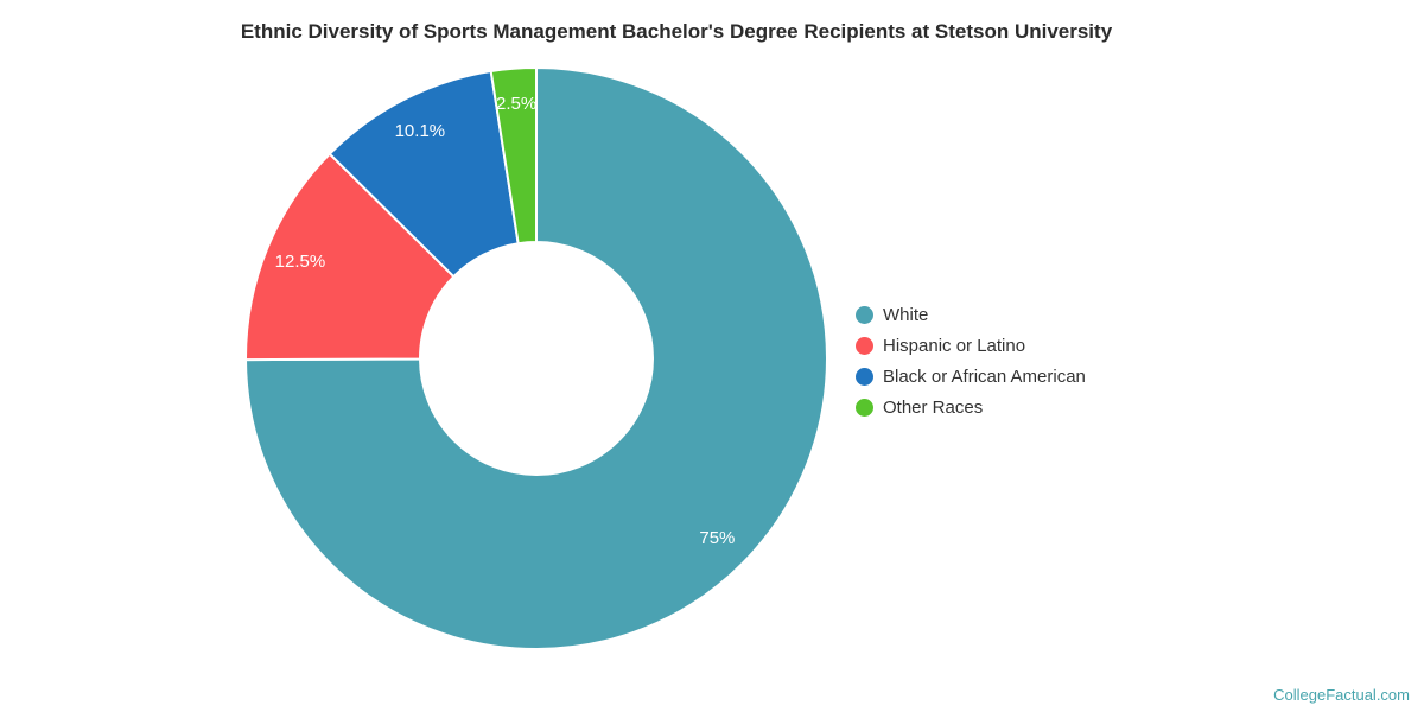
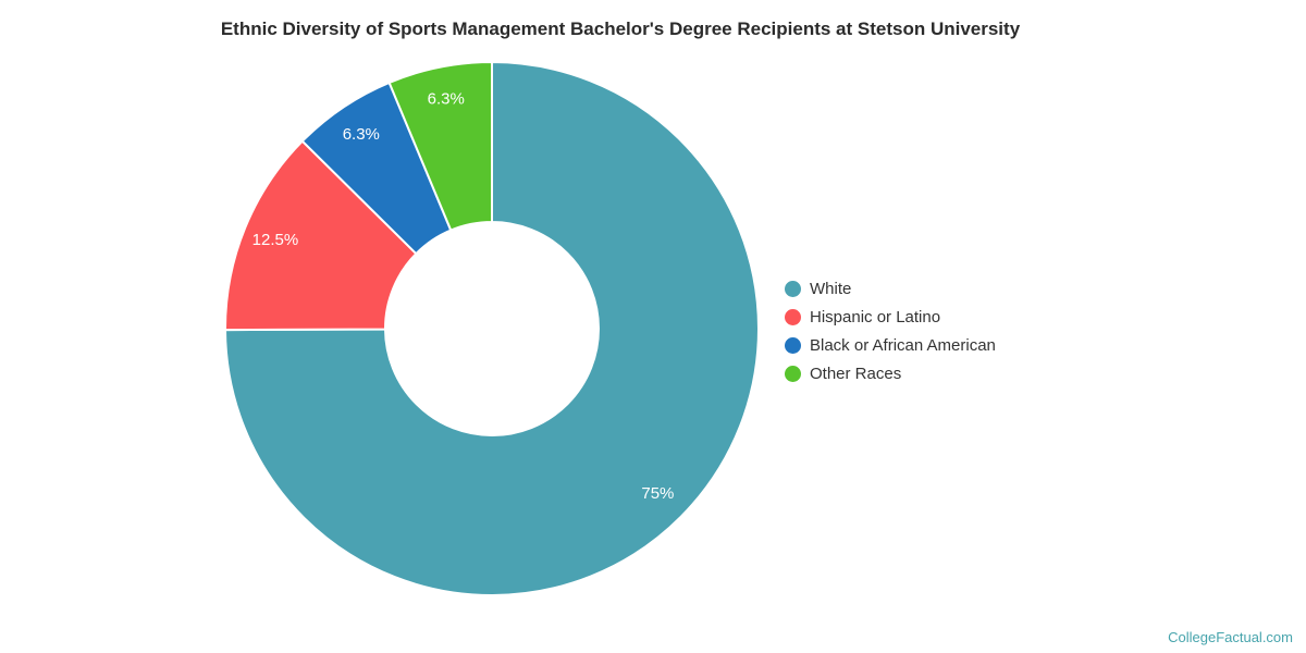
Black or African American: 10.1% -> 6.3%
Other Races: 2.5% -> 6.3%
